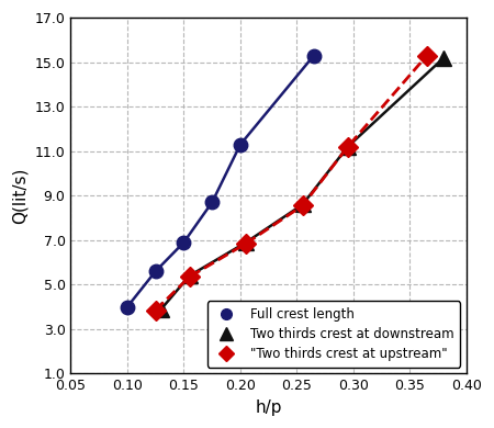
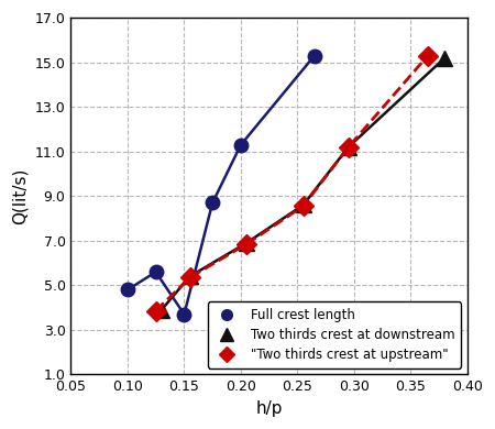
Full crest length/0.10: 4.0 -> 4.8
Full crest length/0.15: 6.9 -> 3.7
